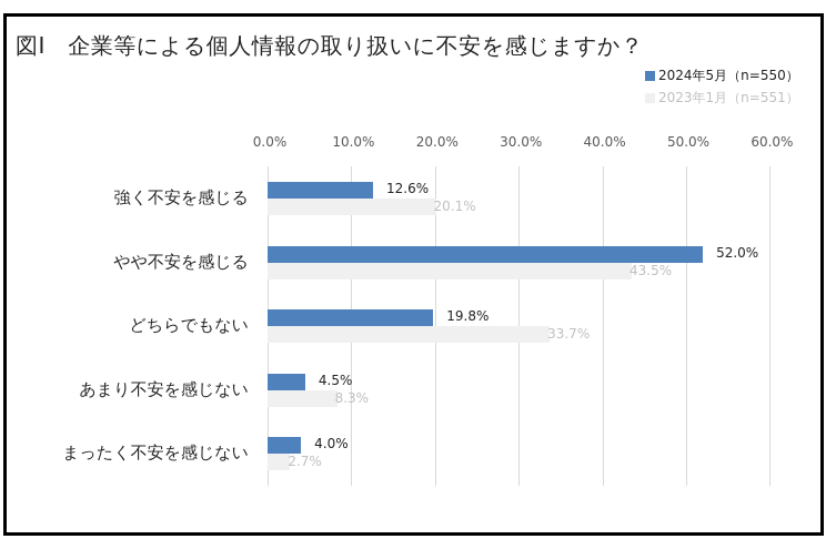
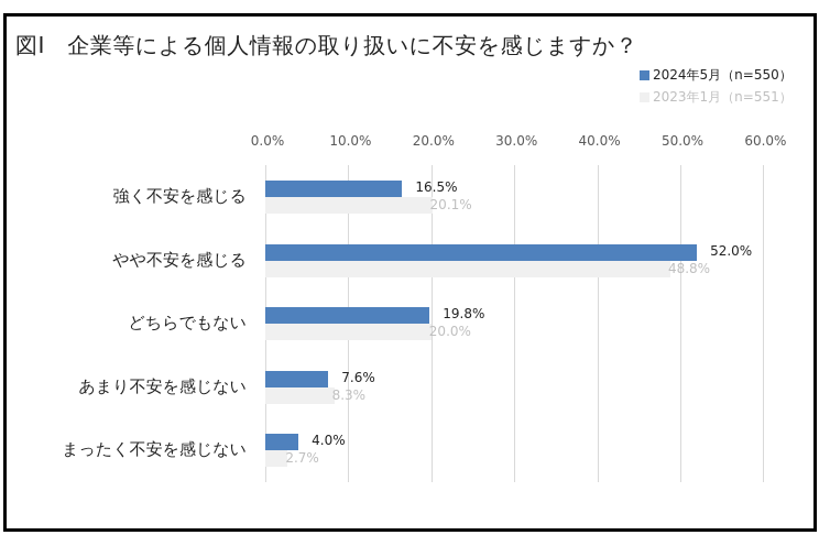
2024年5月（n=550）/強く不安を感じる: 12.6% -> 16.5%
2023年1月（n=551）/やや不安を感じる: 43.5% -> 48.8%
2023年1月（n=551）/どちらでもない: 33.7% -> 20.0%
2024年5月（n=550）/あまり不安を感じない: 4.5% -> 7.6%
